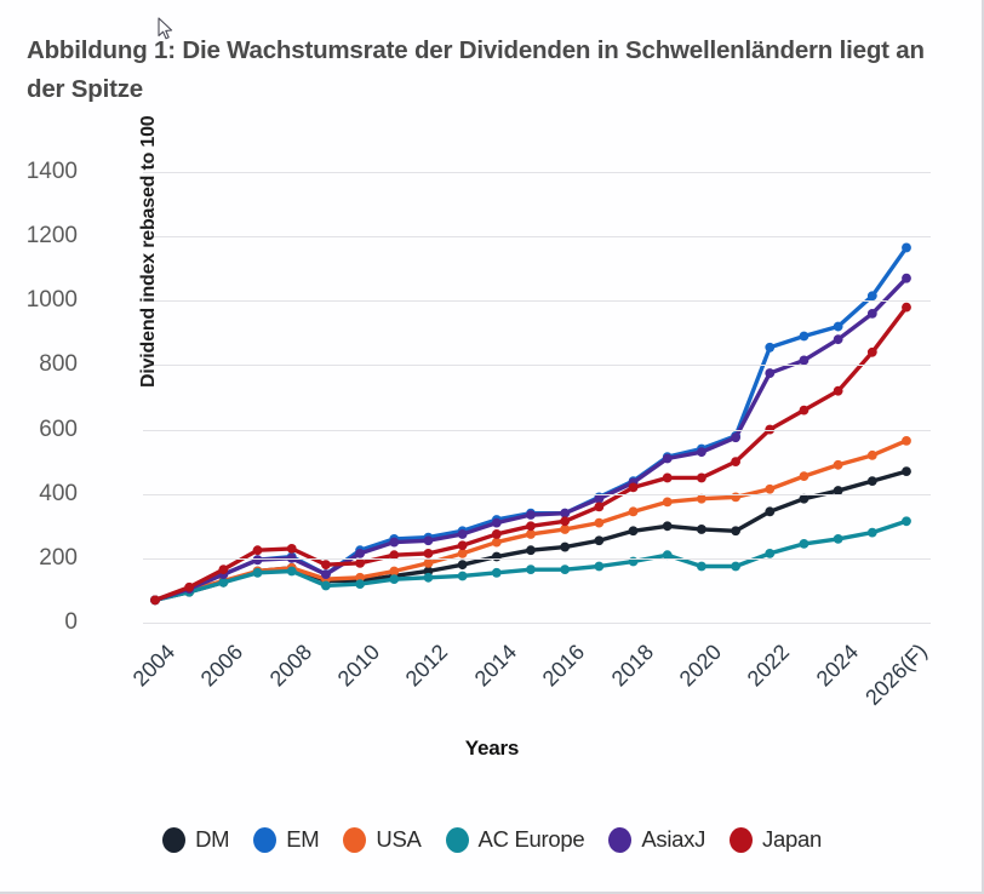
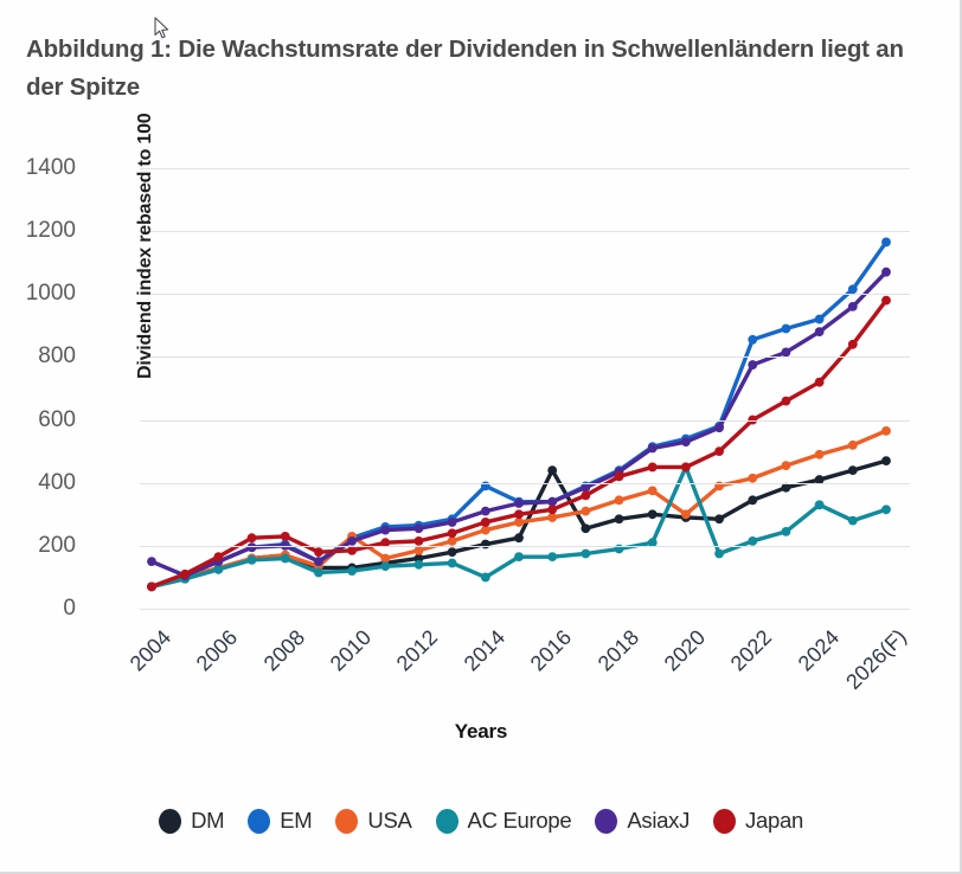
AsiaxJ/2004: 70 -> 150
USA/2010: 140 -> 230
EM/2014: 320 -> 390
AC Europe/2014: 160 -> 100
DM/2016: 240 -> 440
USA/2020: 380 -> 300
AC Europe/2020: 180 -> 450
AC Europe/2024: 260 -> 330
